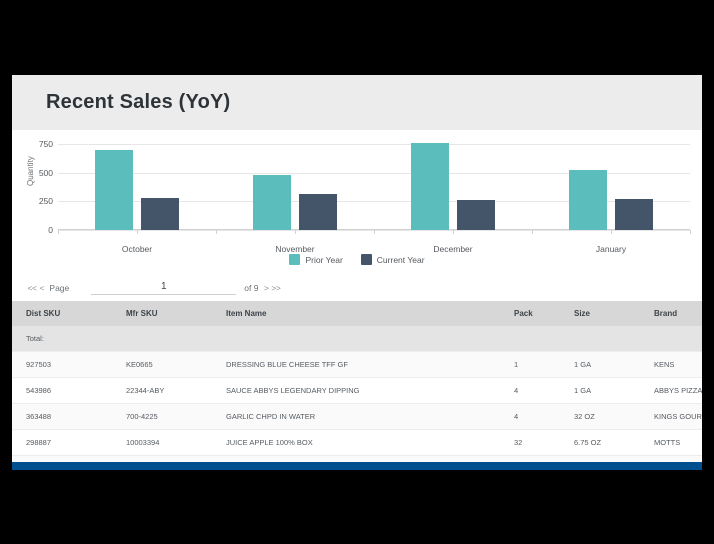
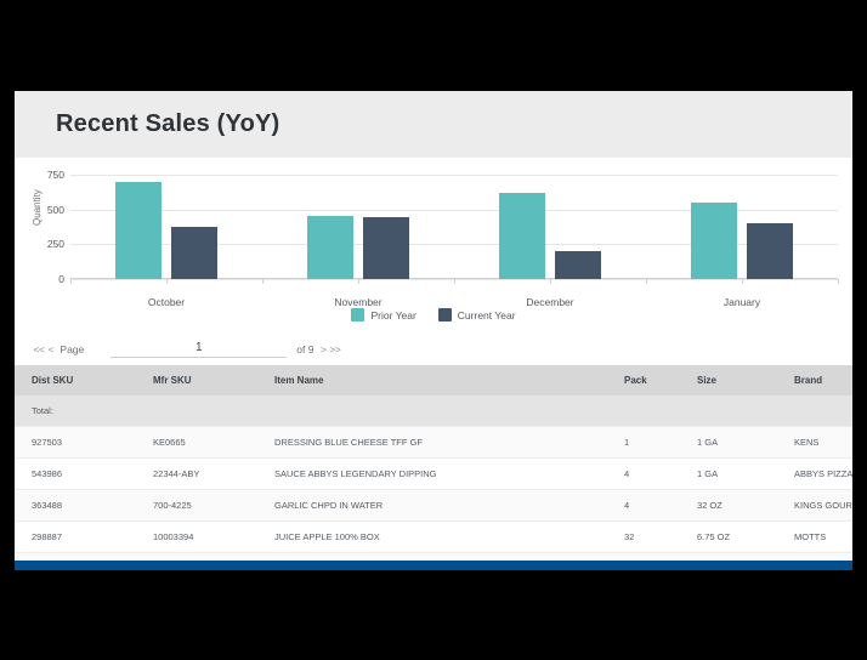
Current Year/October: 280 -> 370
Prior Year/November: 480 -> 450
Current Year/November: 320 -> 440
Prior Year/December: 760 -> 620
Current Year/December: 260 -> 200
Prior Year/January: 520 -> 550
Current Year/January: 270 -> 400
